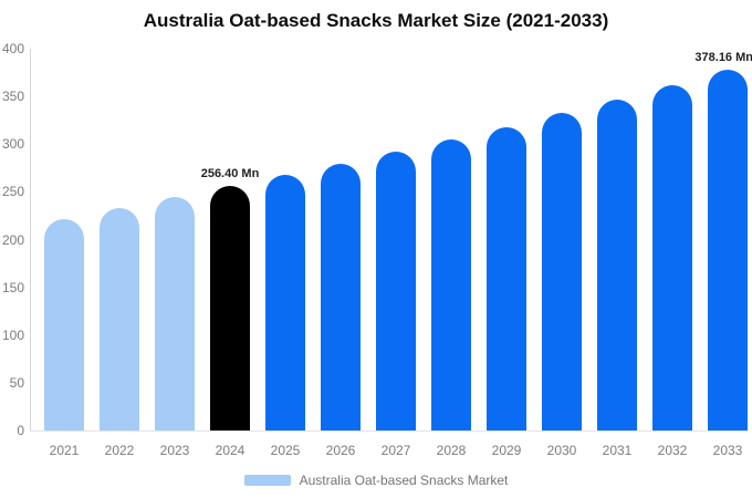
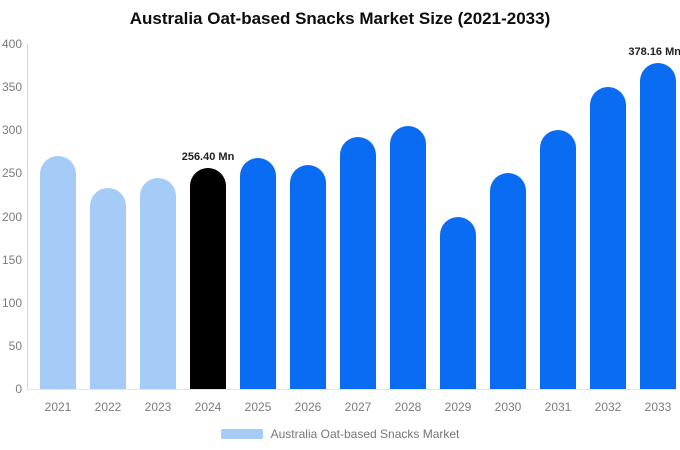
2021: 220 -> 270
2026: 280 -> 260
2029: 320 -> 200
2030: 330 -> 250
2031: 350 -> 300
2032: 360 -> 350
